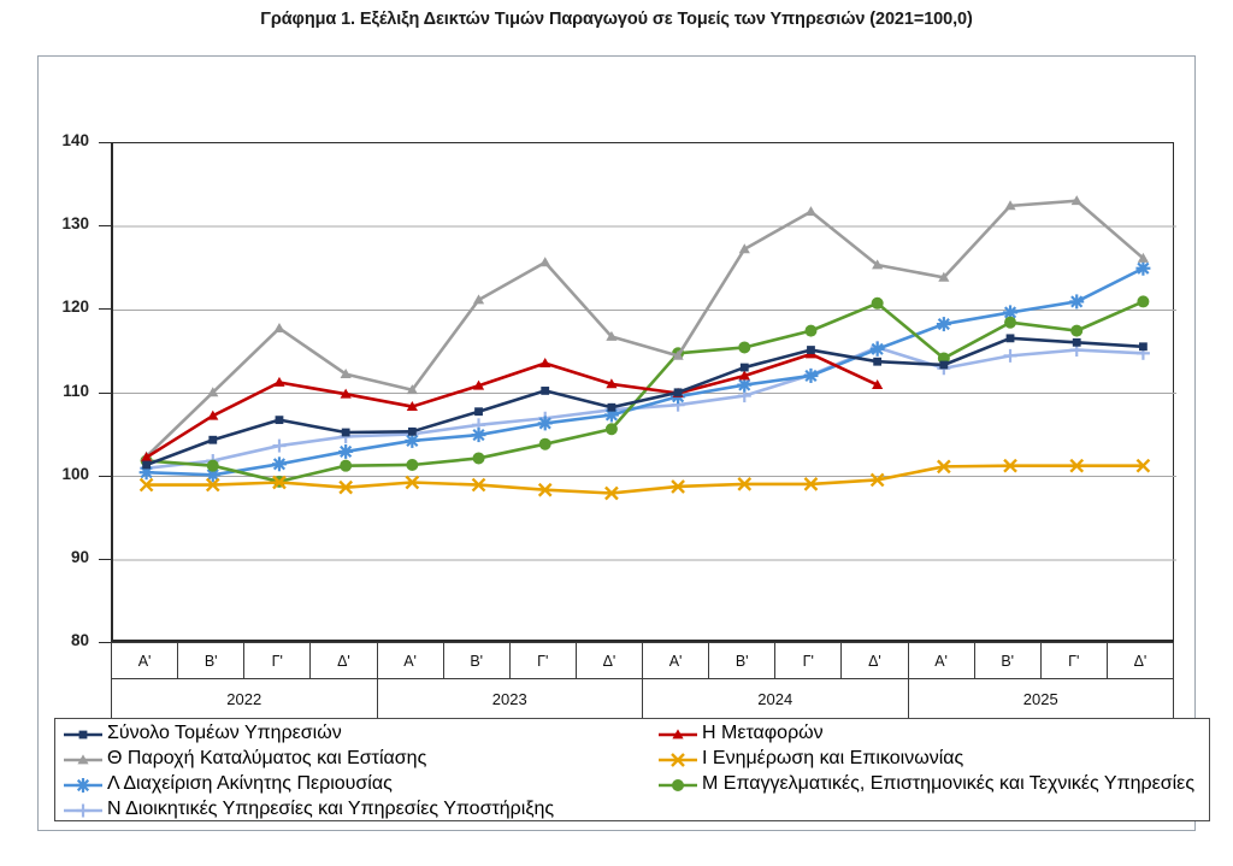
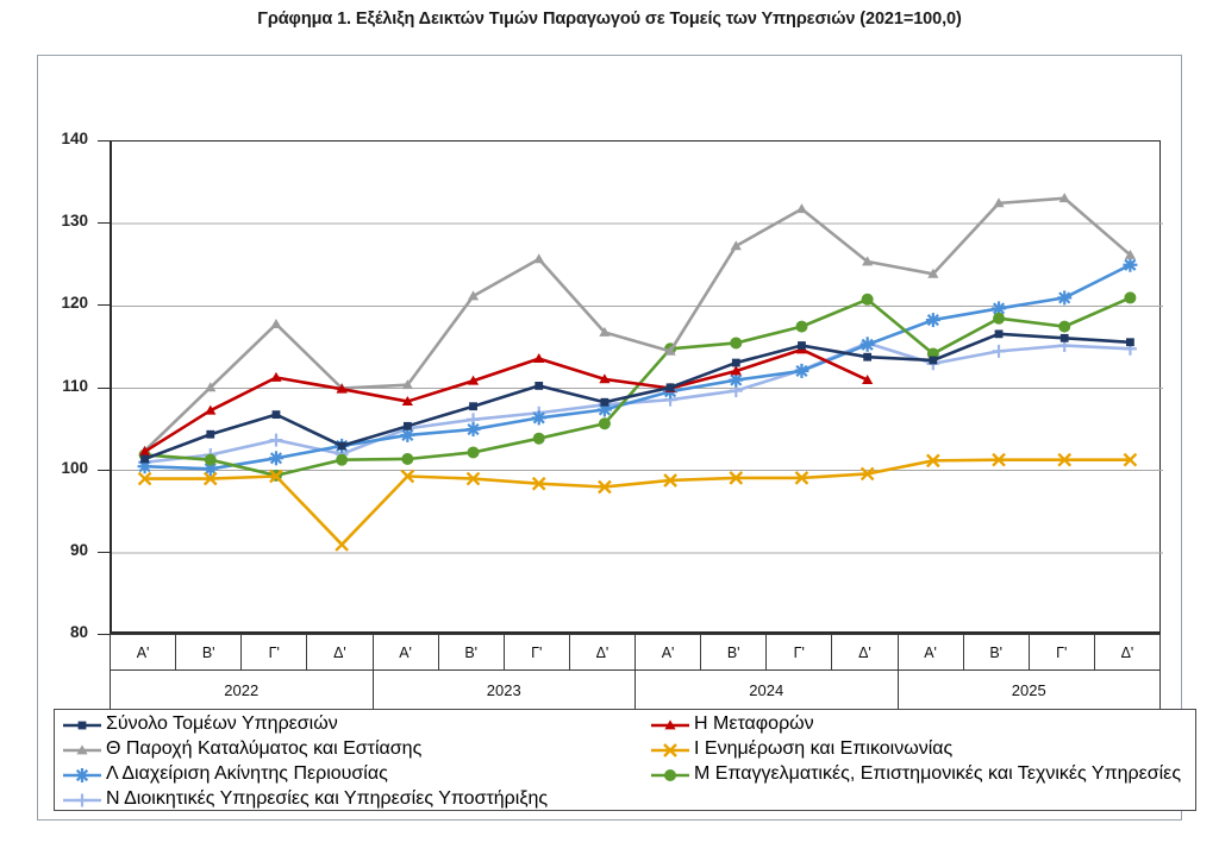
Σύνολο Τομέων Υπηρεσιών/Δ' 2022: 105 -> 103
Θ Παροχή Καταλύματος και Εστίασης/Δ' 2022: 112 -> 110
Ι Ενημέρωση και Επικοινωνίας/Δ' 2022: 99 -> 91
Ν Διοικητικές Υπηρεσίες και Υπηρεσίες Υποστήριξης/Δ' 2022: 105 -> 102
